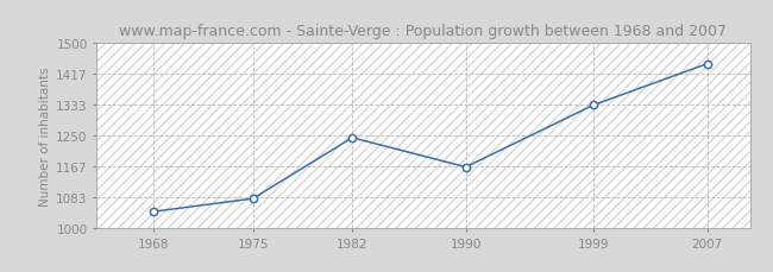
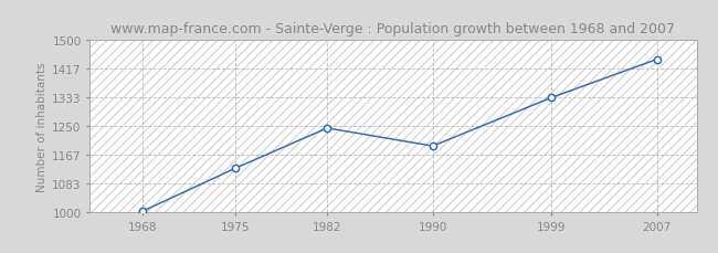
1968: 1045 -> 1003
1975: 1080 -> 1127
1990: 1165 -> 1192
